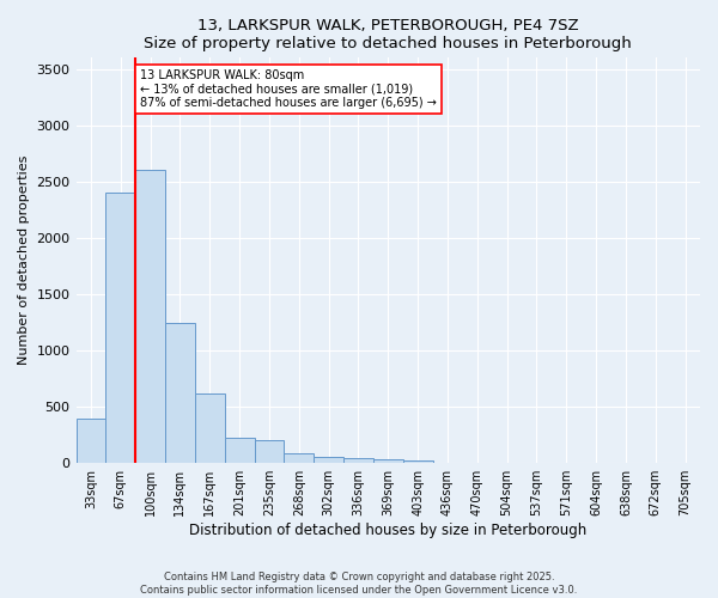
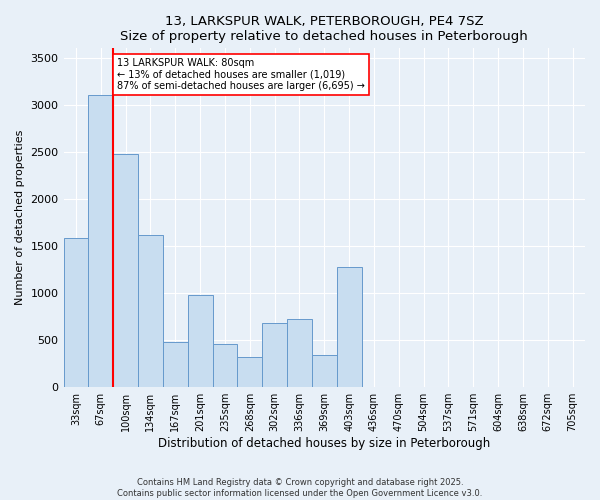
33sqm: 400 -> 1580
67sqm: 2400 -> 3100
100sqm: 2600 -> 2480
134sqm: 1250 -> 1620
167sqm: 620 -> 480
201sqm: 220 -> 980
235sqm: 200 -> 460
268sqm: 90 -> 320
302sqm: 60 -> 680
336sqm: 40 -> 720
369sqm: 30 -> 340
403sqm: 20 -> 1280
